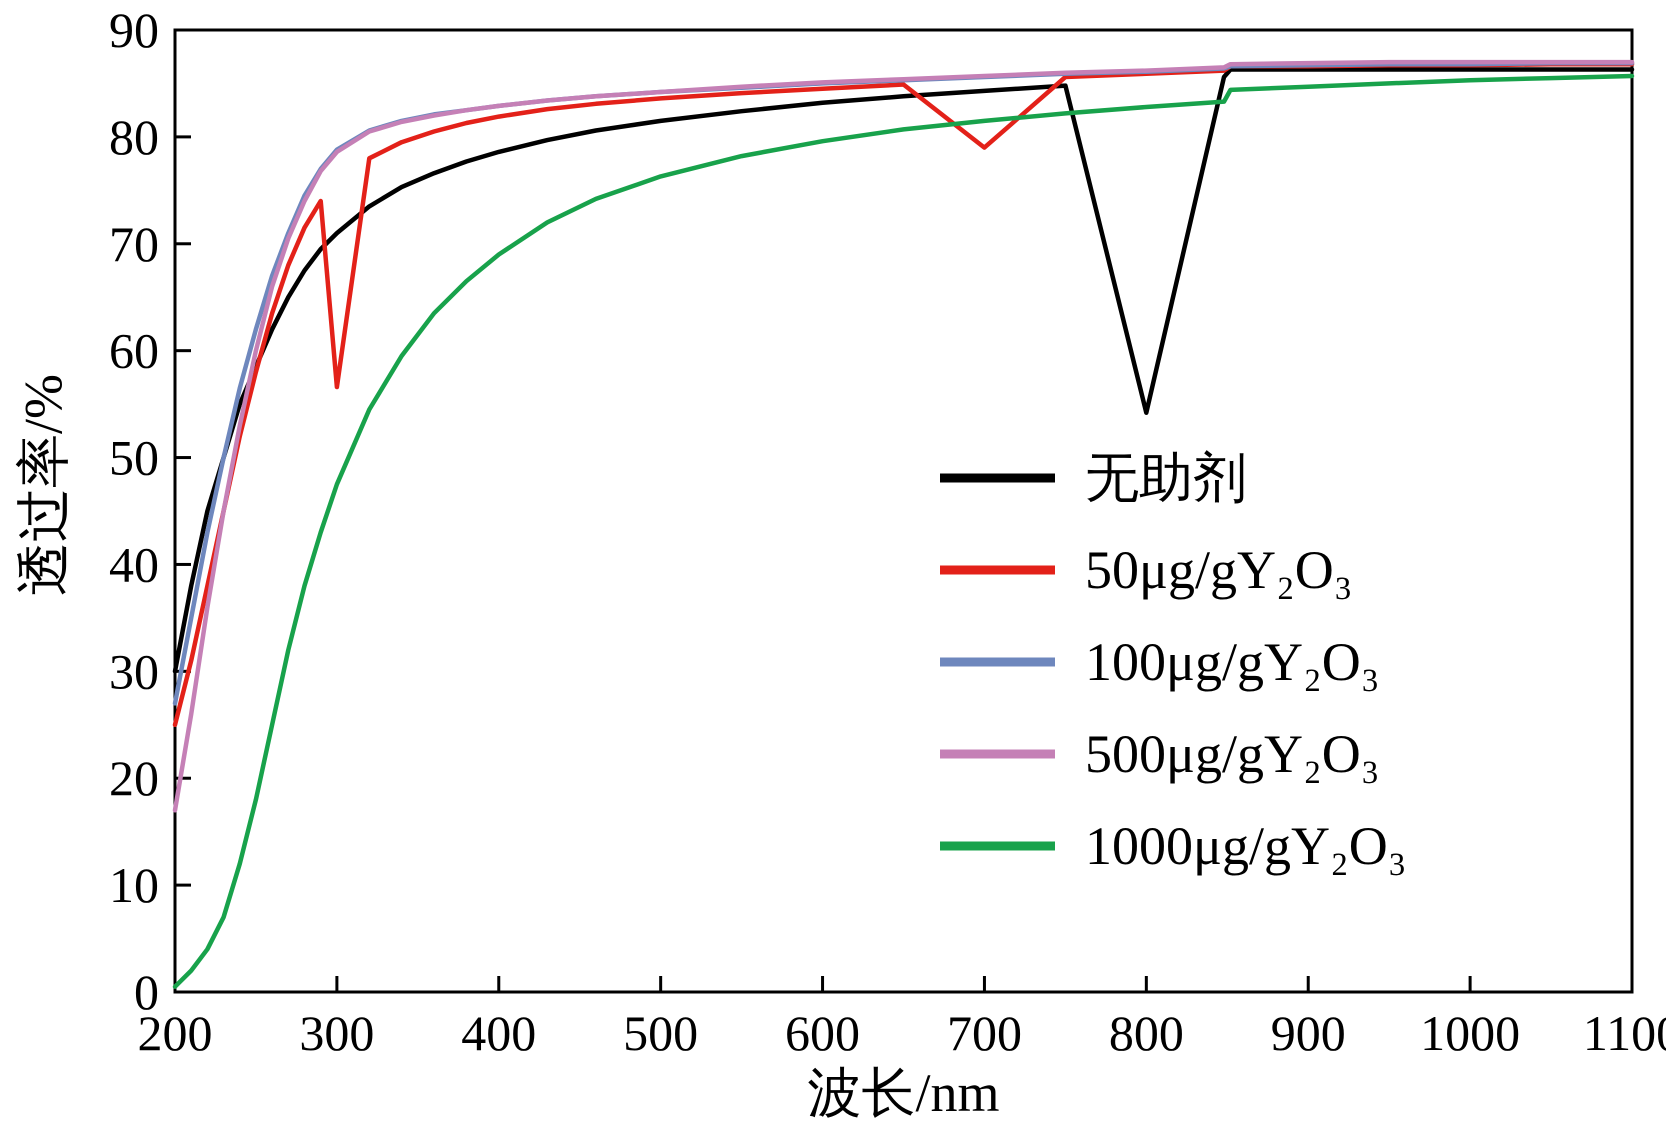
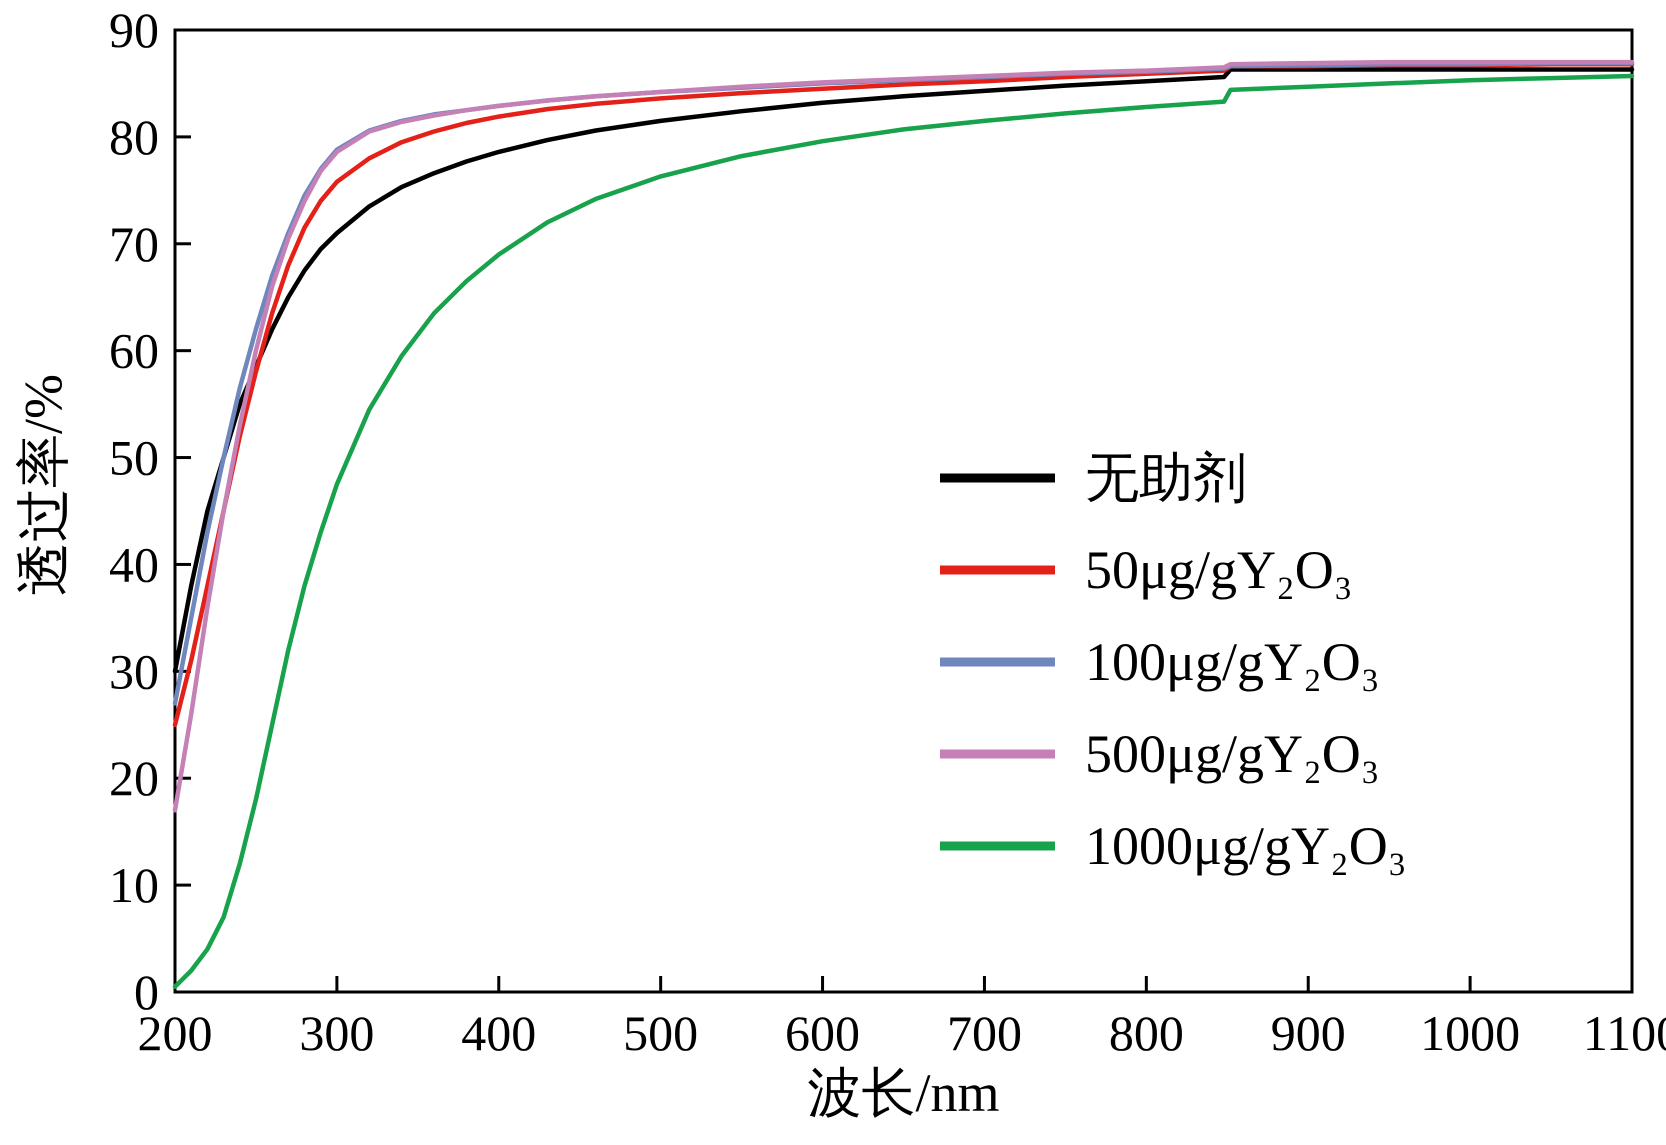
50μg/gY₂O₃/300: 56.6 -> 75.8
50μg/gY₂O₃/700: 79.0 -> 85.2
无助剂/800: 54.2 -> 85.2
